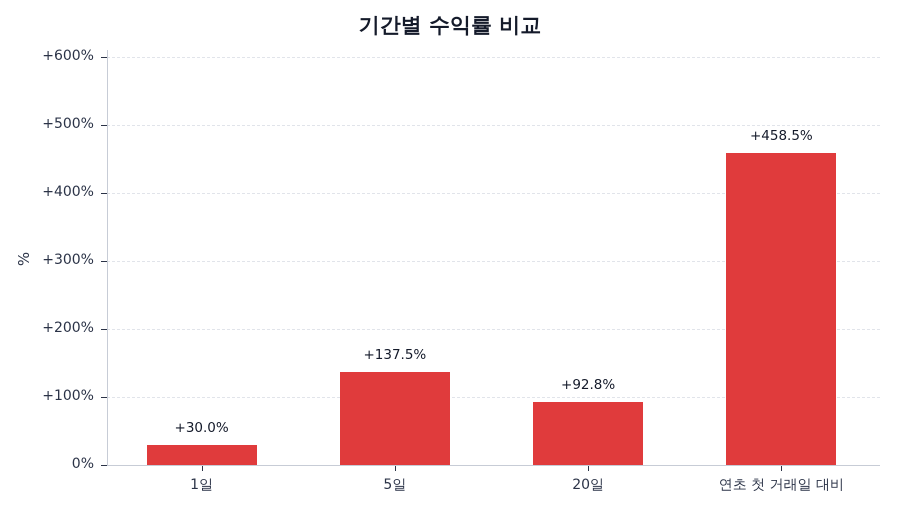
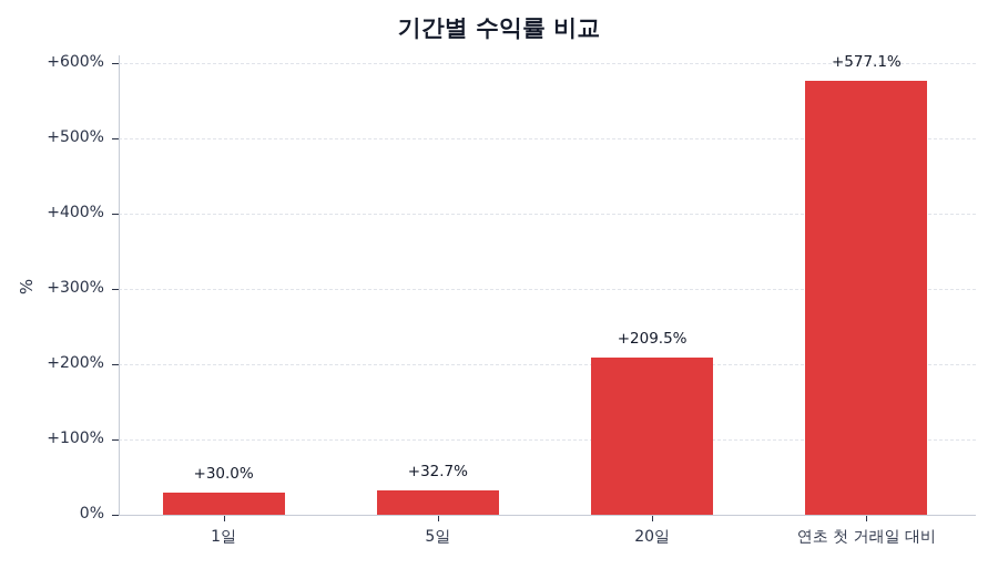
5일: +137.5% -> +32.7%
20일: +92.8% -> +209.5%
연초 첫 거래일 대비: +458.5% -> +577.1%
